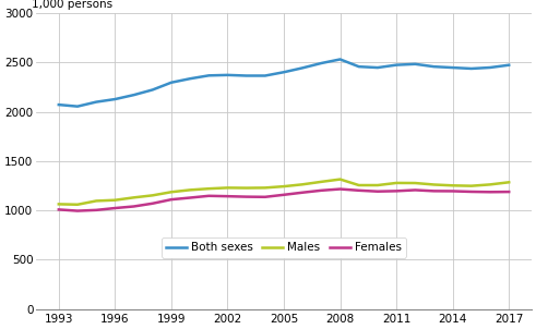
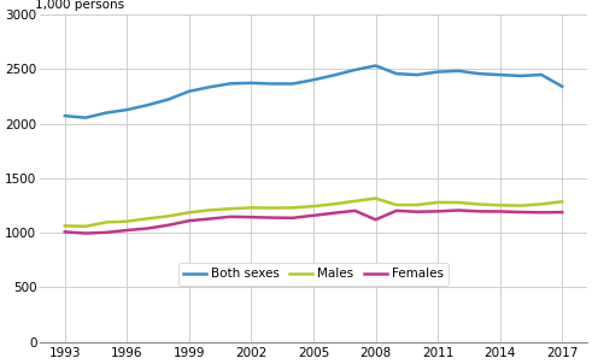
Females/2008: 1220 -> 1120
Both sexes/2017: 2470 -> 2340
